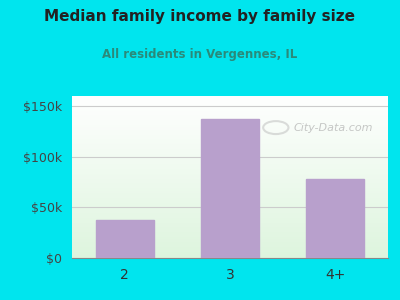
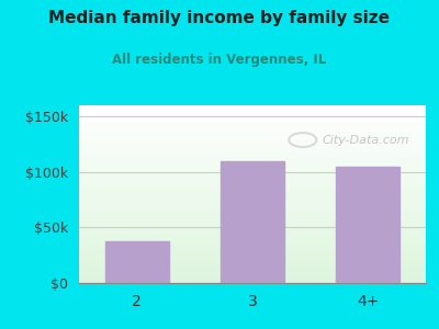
3: $137k -> $110k
4+: $78k -> $105k
